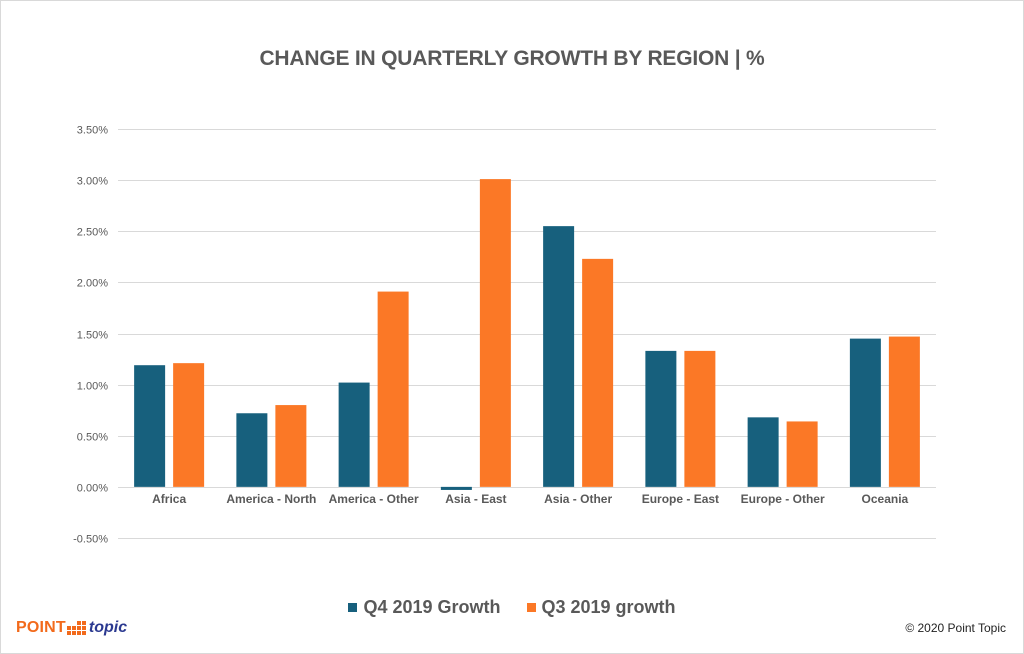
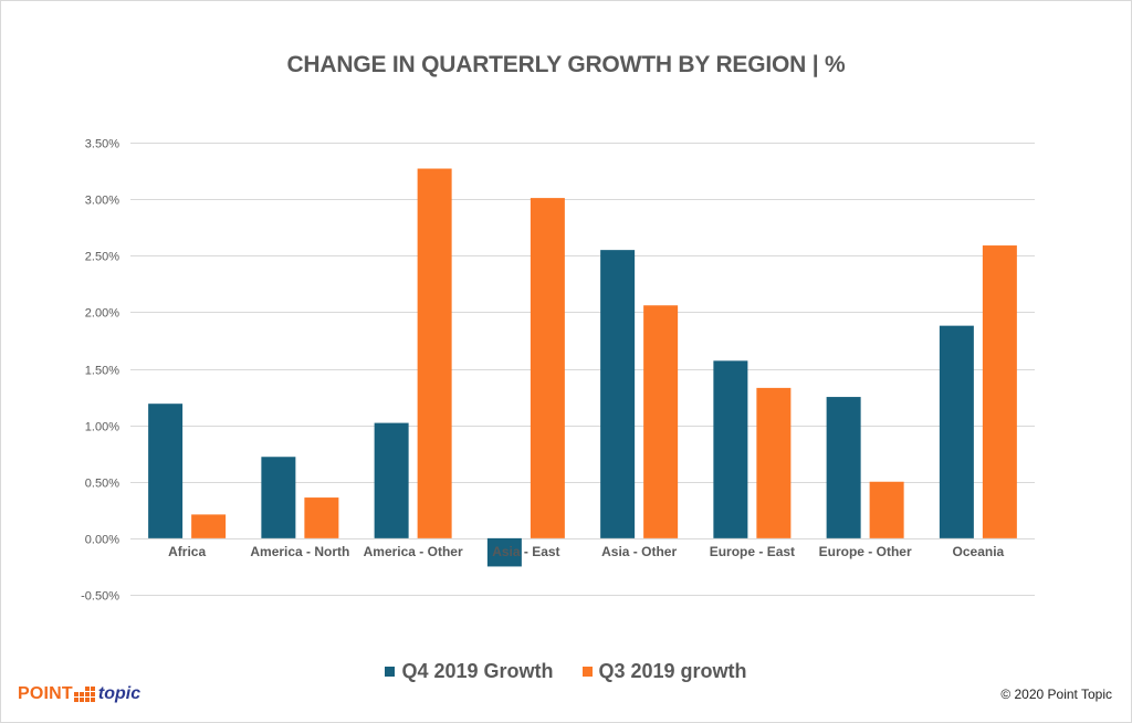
Q3 2019 growth/Africa: 1.21% -> 0.21%
Q3 2019 growth/America - North: 0.80% -> 0.36%
Q3 2019 growth/America - Other: 1.91% -> 3.27%
Q4 2019 Growth/Asia - East: -0.03% -> -0.25%
Q3 2019 growth/Asia - Other: 2.23% -> 2.06%
Q4 2019 Growth/Europe - East: 1.33% -> 1.57%
Q4 2019 Growth/Europe - Other: 0.68% -> 1.25%
Q3 2019 growth/Europe - Other: 0.64% -> 0.50%
Q4 2019 Growth/Oceania: 1.45% -> 1.88%
Q3 2019 growth/Oceania: 1.47% -> 2.59%
